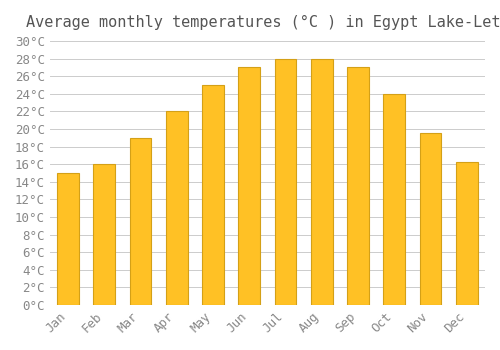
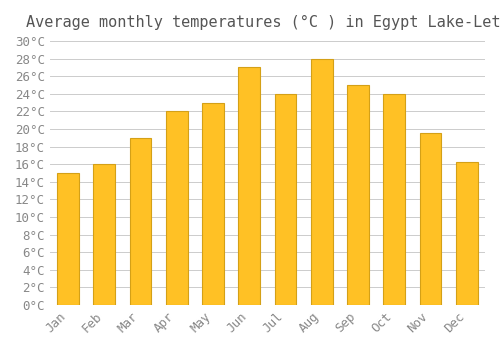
May: 25.0°C -> 23.0°C
Jul: 28.0°C -> 24.0°C
Sep: 27.0°C -> 25.0°C
